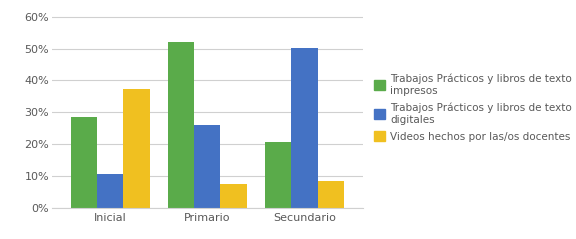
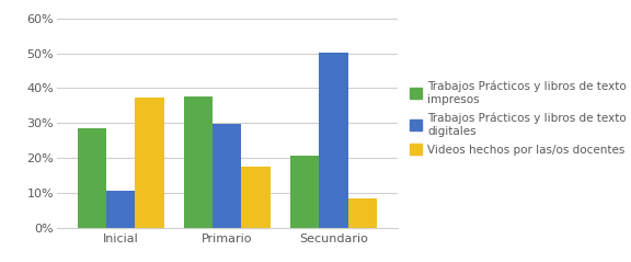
Trabajos Prácticos y libros de texto impresos/Primario: 52.0% -> 37.7%
Trabajos Prácticos y libros de texto digitales/Primario: 26.0% -> 29.8%
Videos hechos por las/os docentes/Primario: 7.5% -> 17.7%
